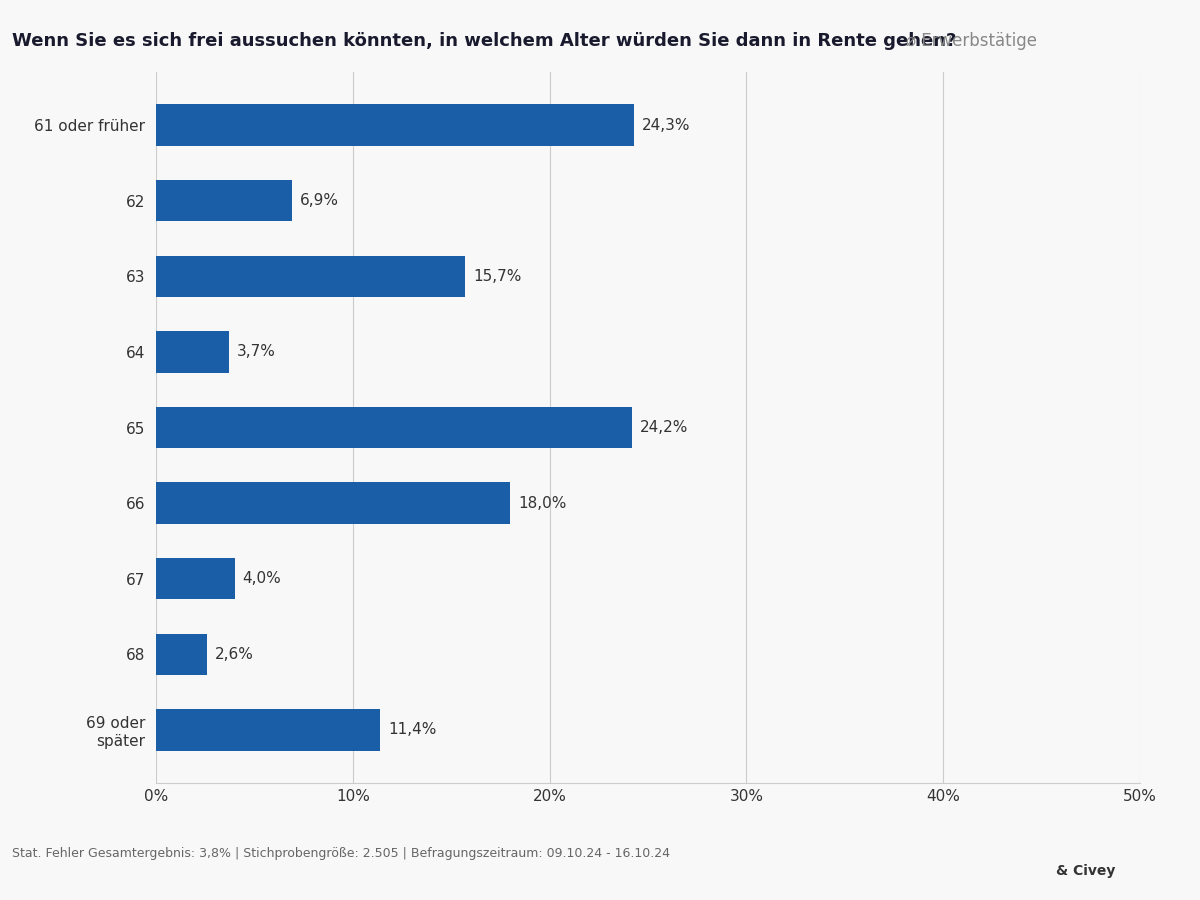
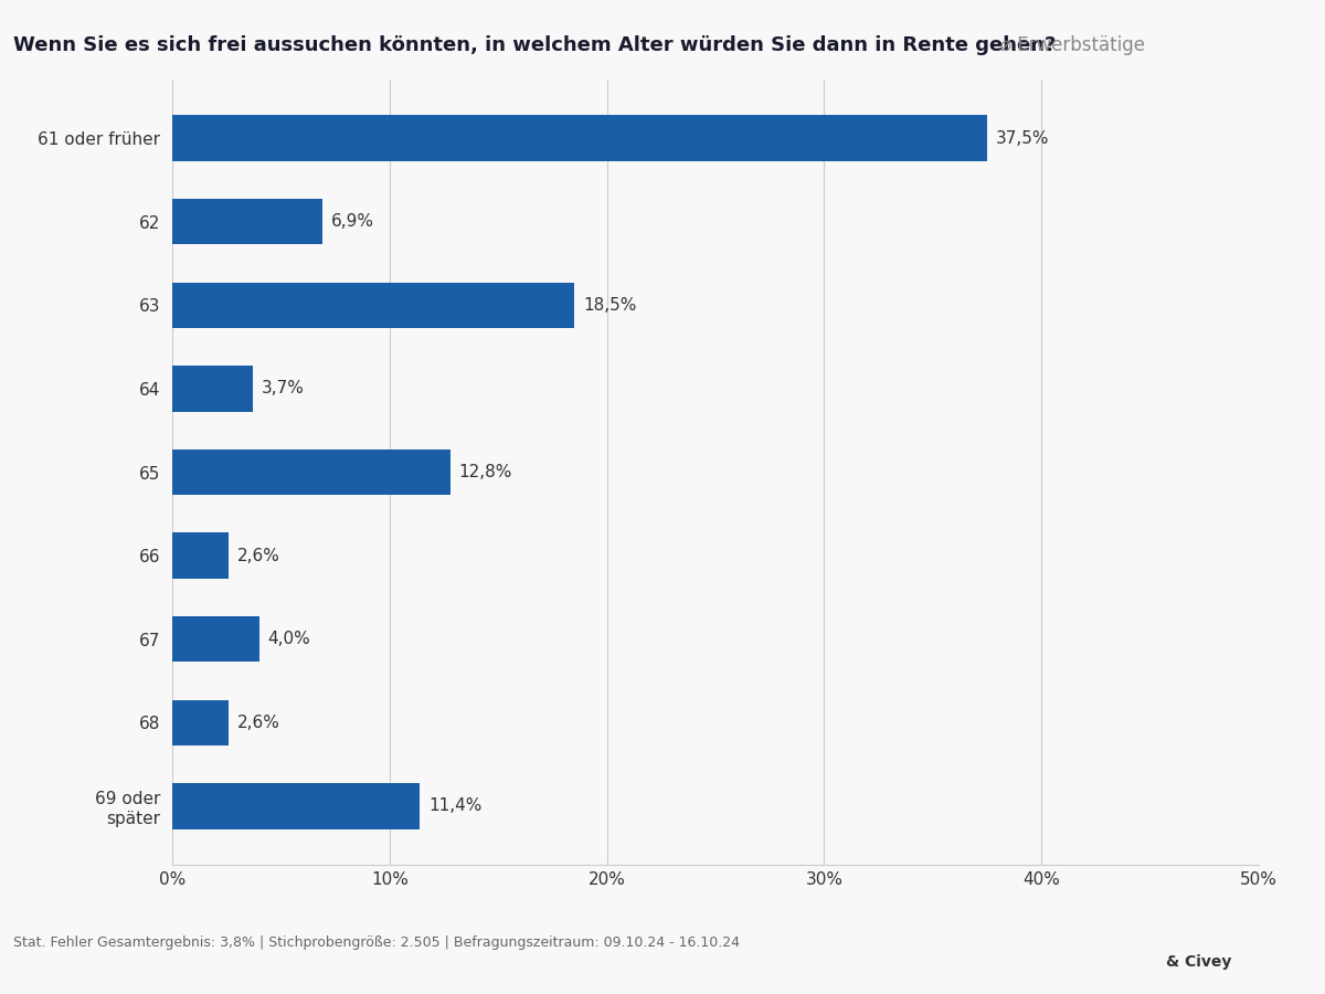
61 oder früher: 24,3% -> 37,5%
63: 15,7% -> 18,5%
65: 24,2% -> 12,8%
66: 18,0% -> 2,6%
